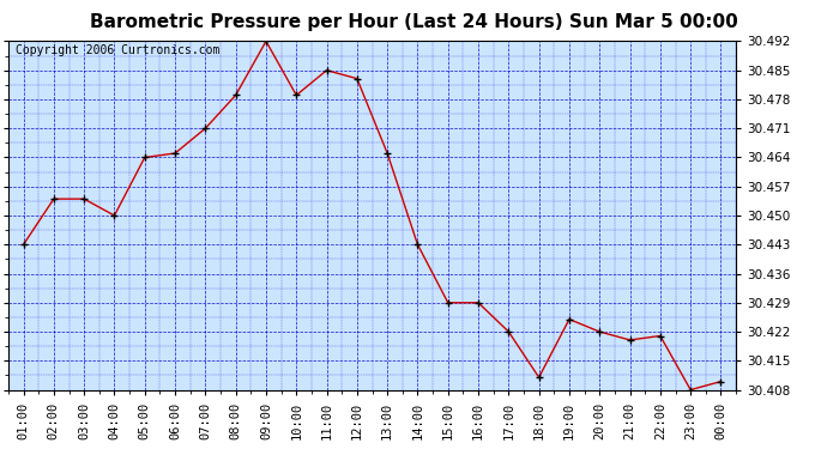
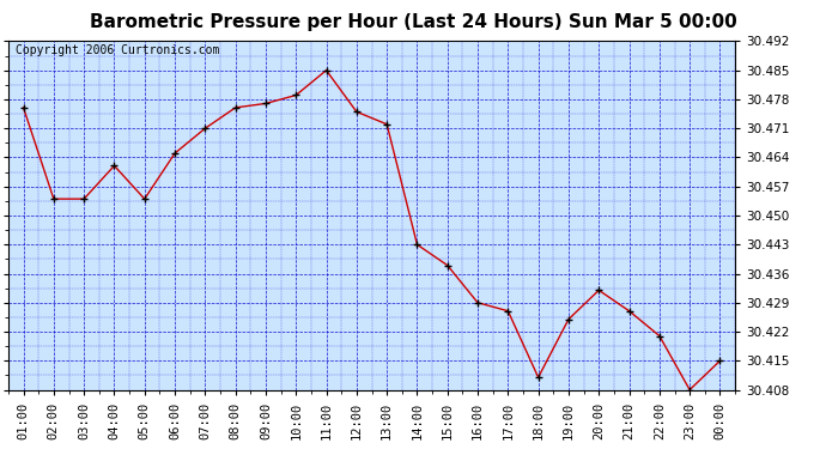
01:00: 30.443 -> 30.476
04:00: 30.450 -> 30.462
05:00: 30.464 -> 30.454
08:00: 30.479 -> 30.476
09:00: 30.492 -> 30.477
12:00: 30.483 -> 30.475
13:00: 30.465 -> 30.472
15:00: 30.429 -> 30.438
17:00: 30.422 -> 30.427
20:00: 30.422 -> 30.432
21:00: 30.420 -> 30.427
00:00: 30.410 -> 30.415
